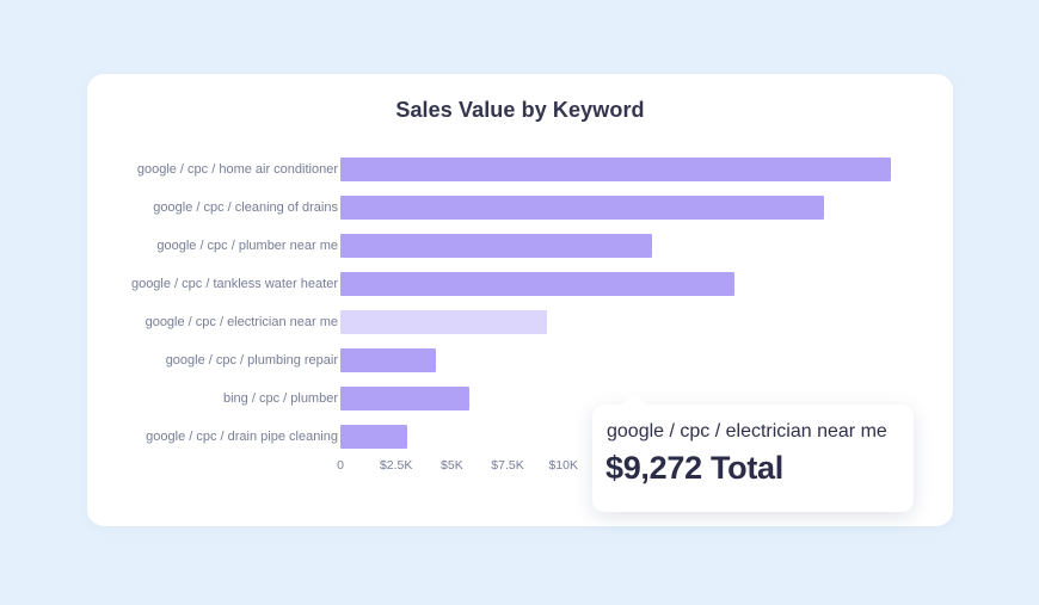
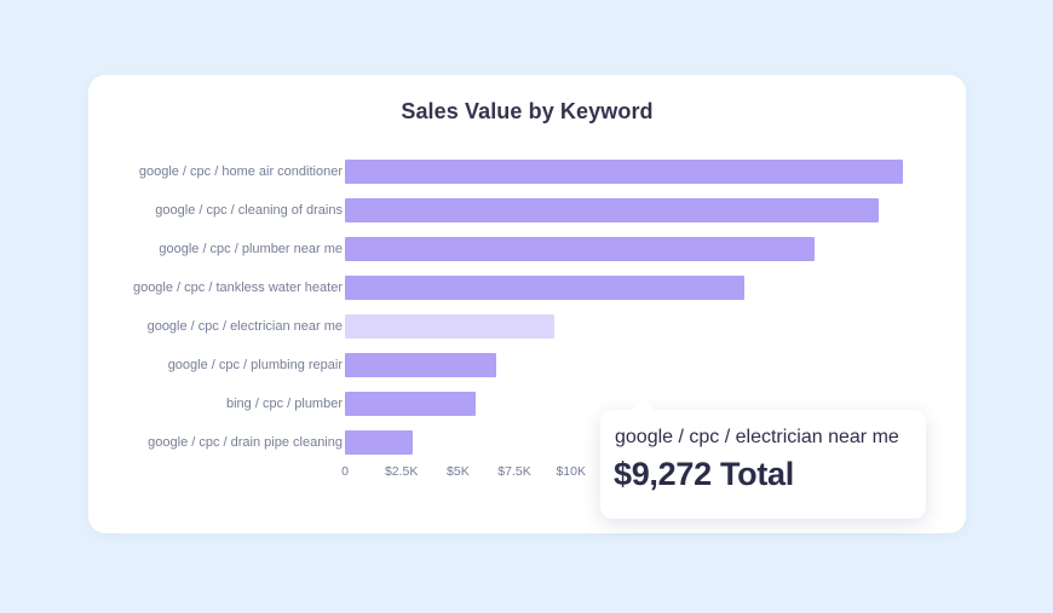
google / cpc / cleaning of drains: $21.7K -> $23.6K
google / cpc / plumber near me: $14.0K -> $20.8K
google / cpc / plumbing repair: $4.3K -> $6.7K
